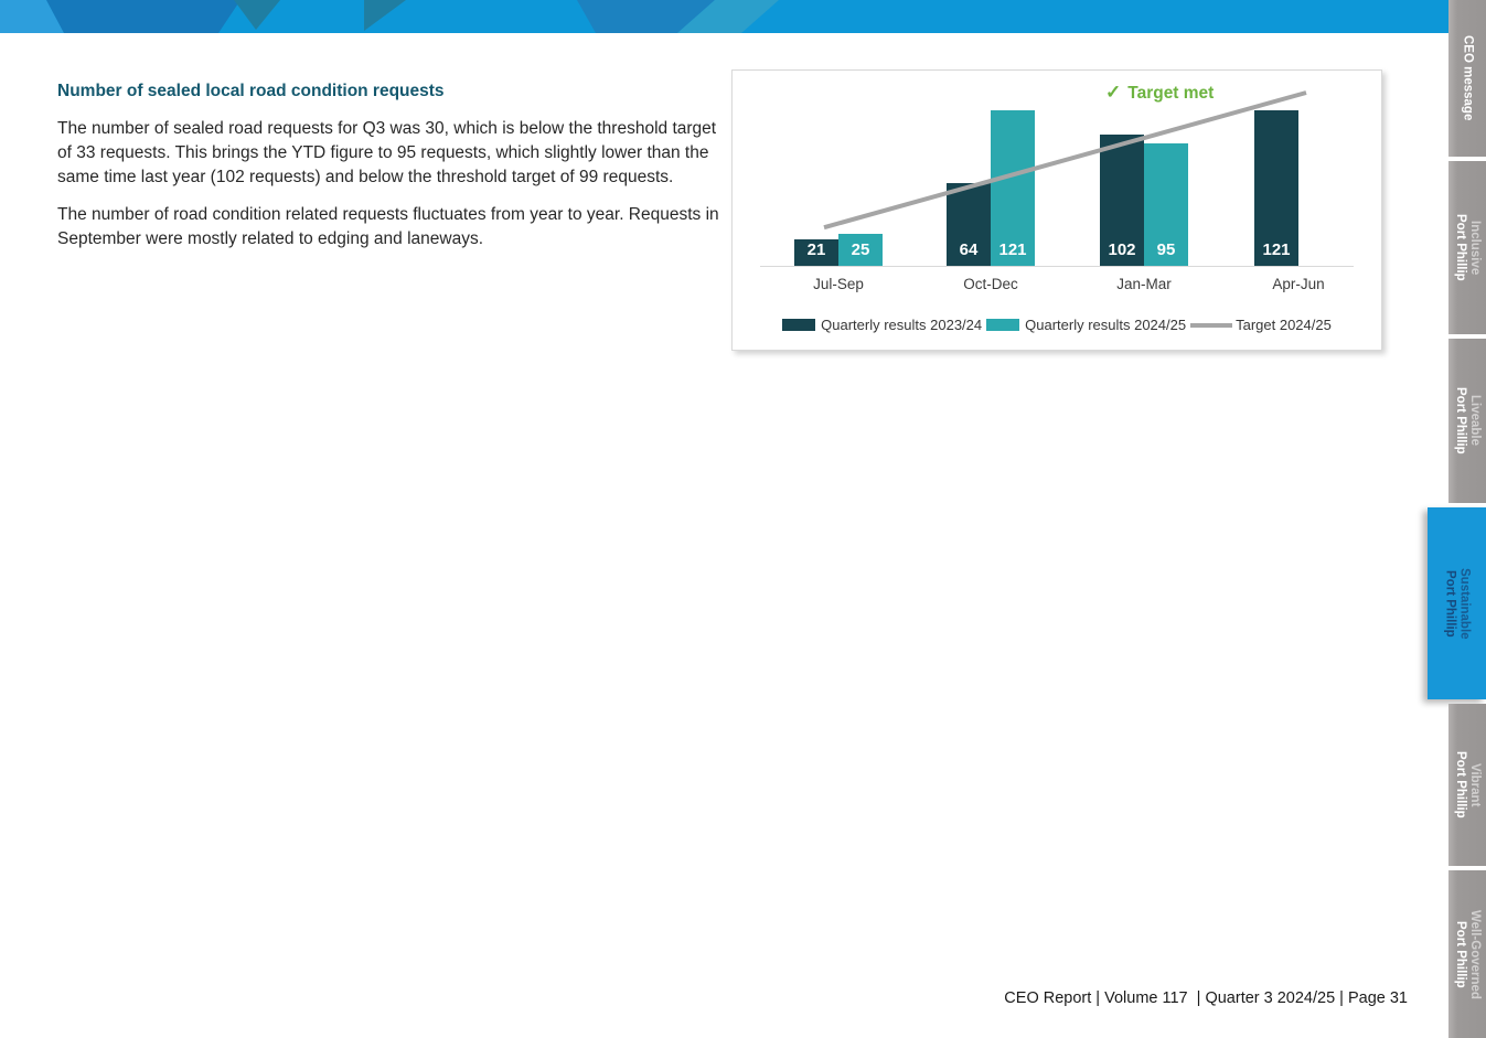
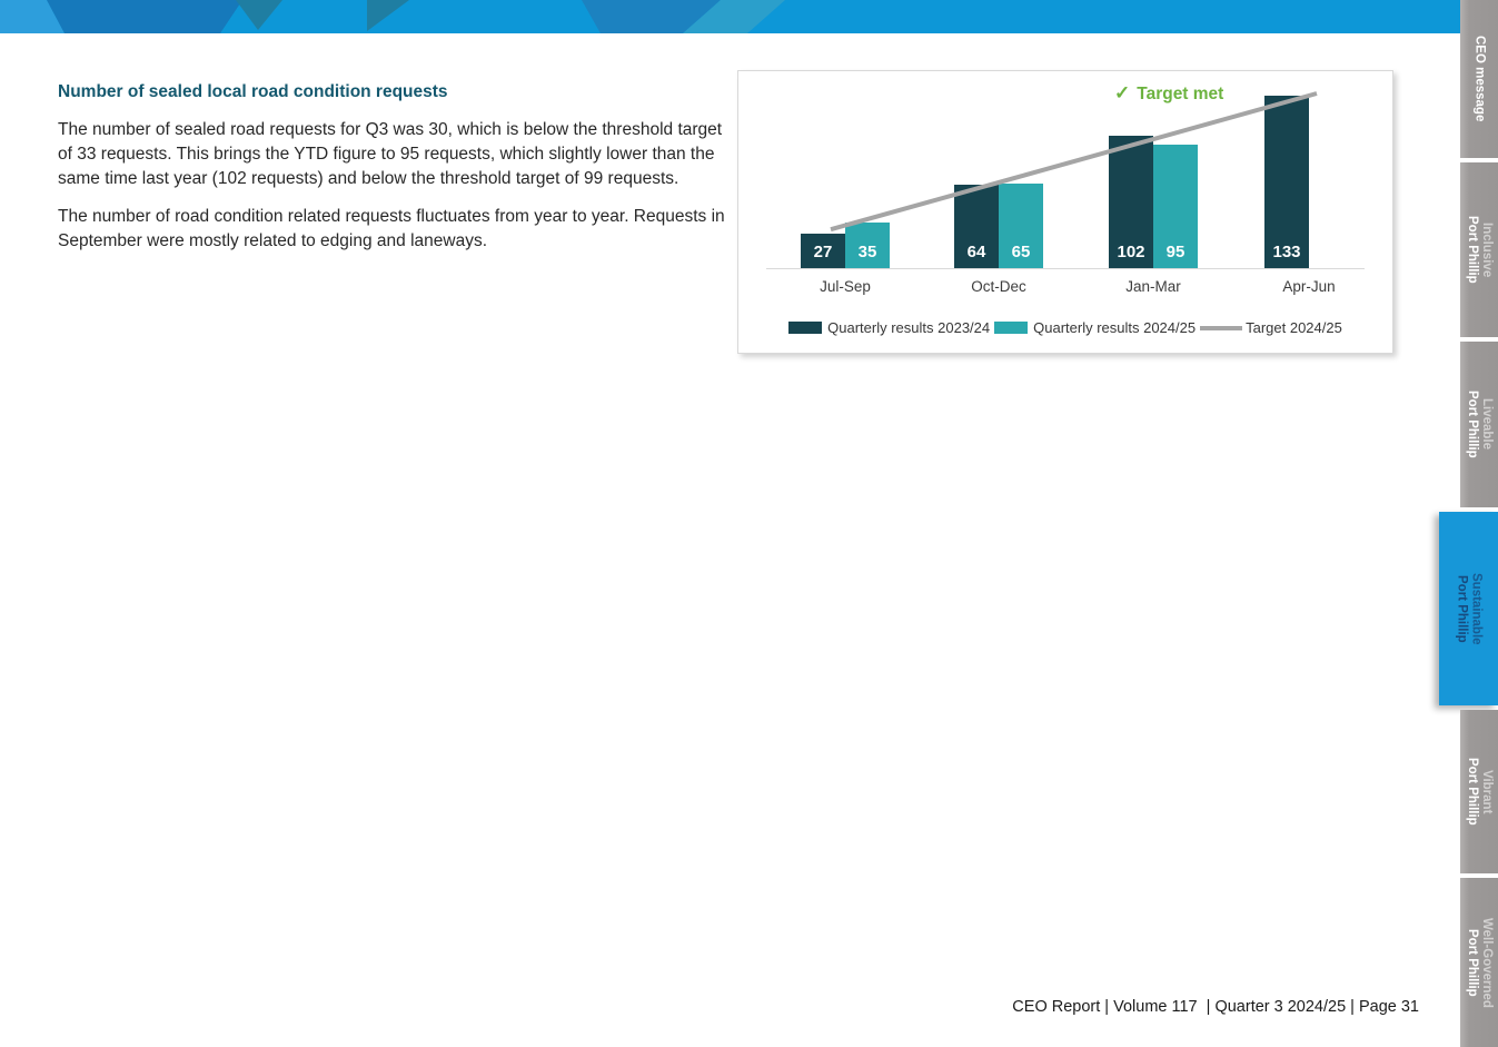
Quarterly results 2023/24/Jul-Sep: 21 -> 27
Quarterly results 2024/25/Jul-Sep: 25 -> 35
Quarterly results 2024/25/Oct-Dec: 121 -> 65
Quarterly results 2023/24/Apr-Jun: 121 -> 133
